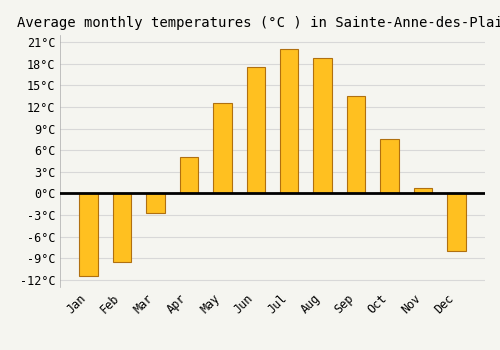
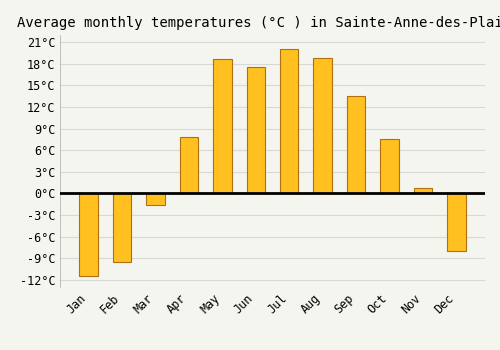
Mar: -2.7°C -> -1.6°C
Apr: 5.0°C -> 7.8°C
May: 12.5°C -> 18.6°C
